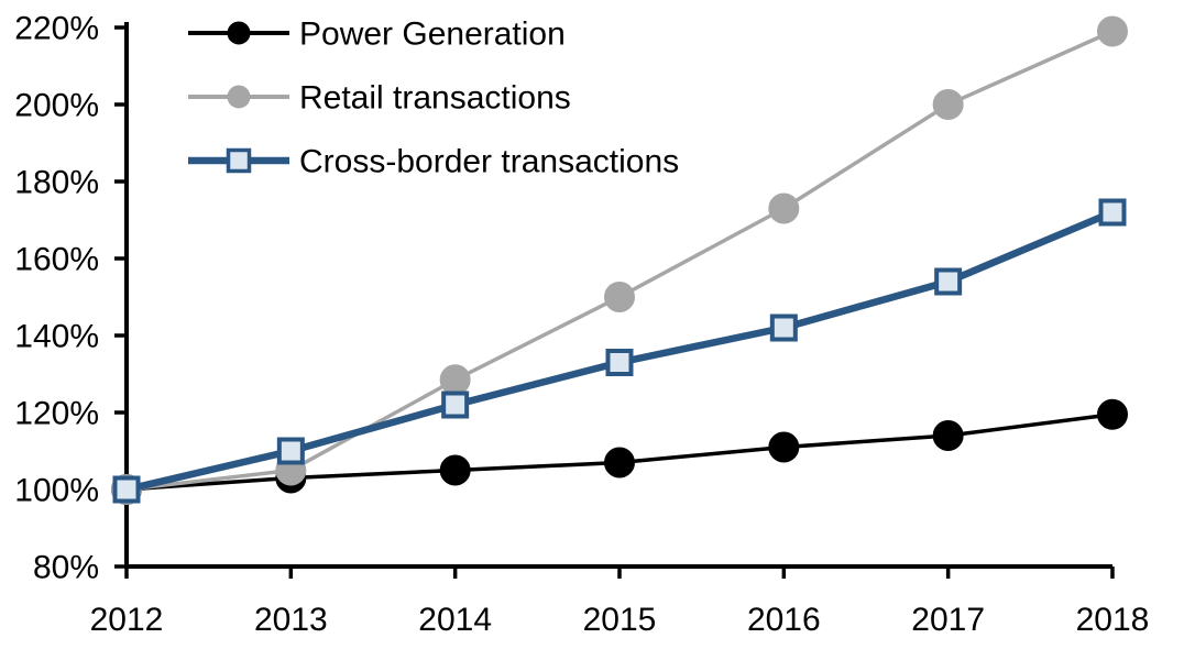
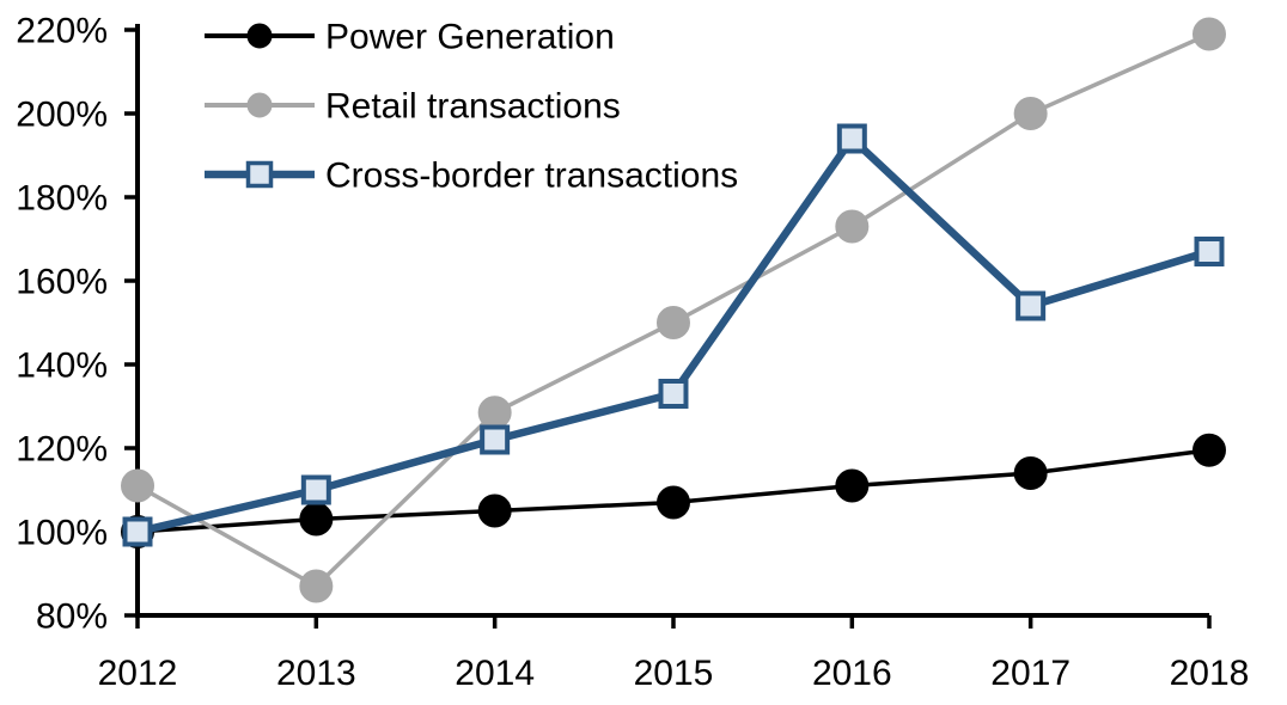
Retail transactions/2012: 100% -> 111%
Retail transactions/2013: 105% -> 87%
Cross-border transactions/2016: 142% -> 194%
Cross-border transactions/2018: 172% -> 167%
